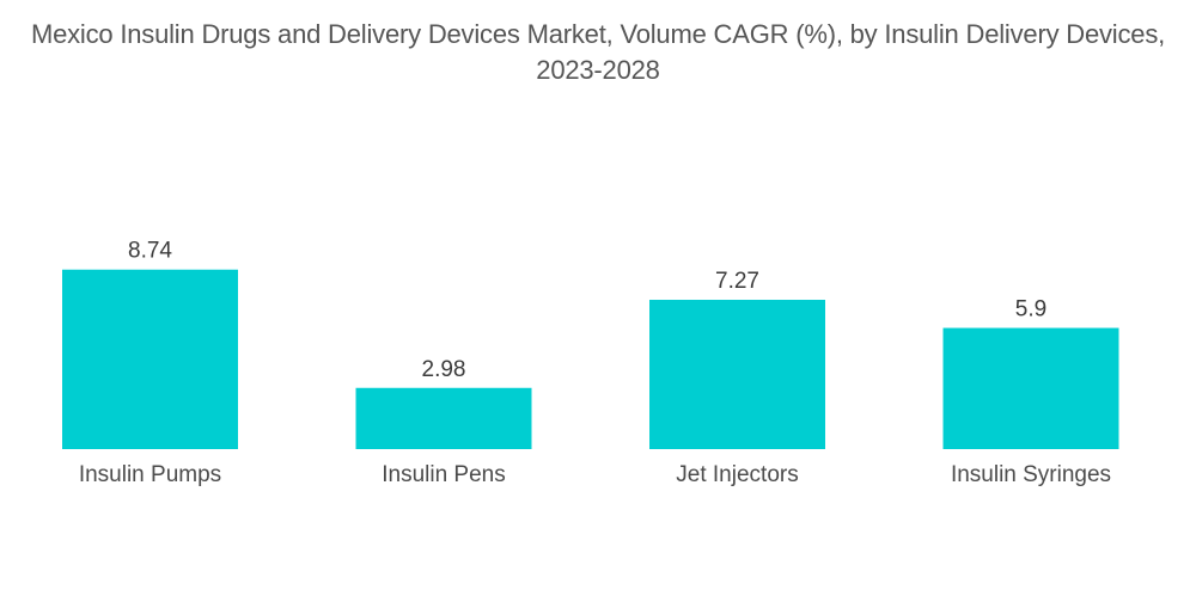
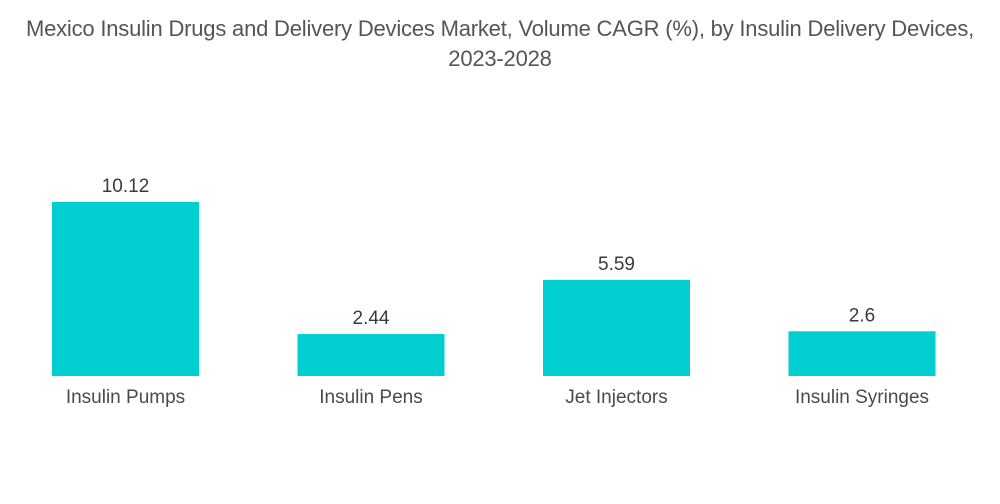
Insulin Pumps: 8.74 -> 10.12
Insulin Pens: 2.98 -> 2.44
Jet Injectors: 7.27 -> 5.59
Insulin Syringes: 5.9 -> 2.6
